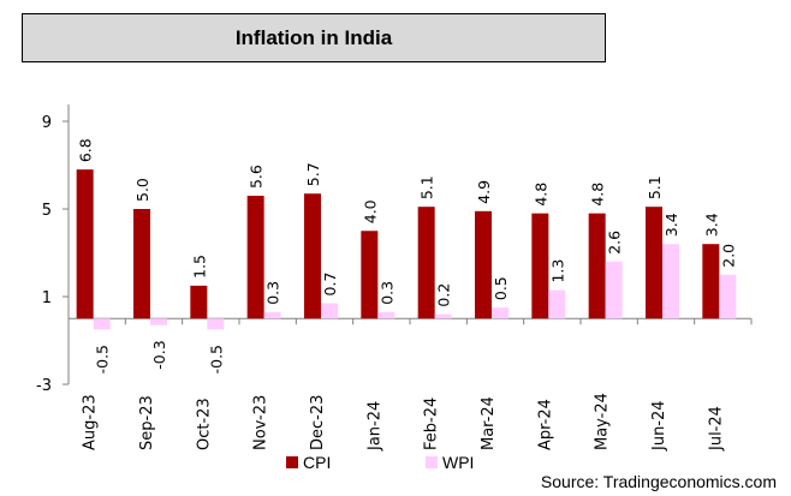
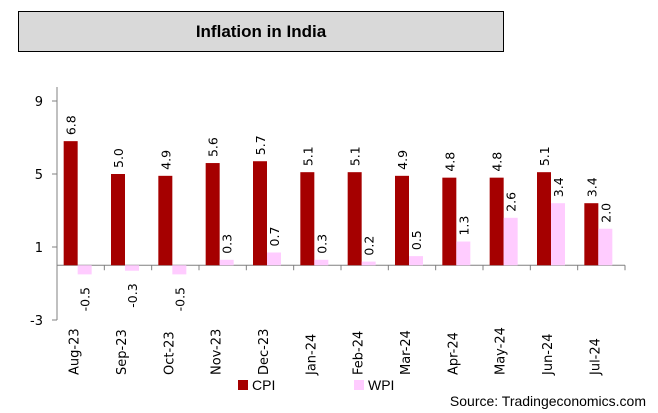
CPI/Oct-23: 1.5 -> 4.9
CPI/Jan-24: 4.0 -> 5.1
